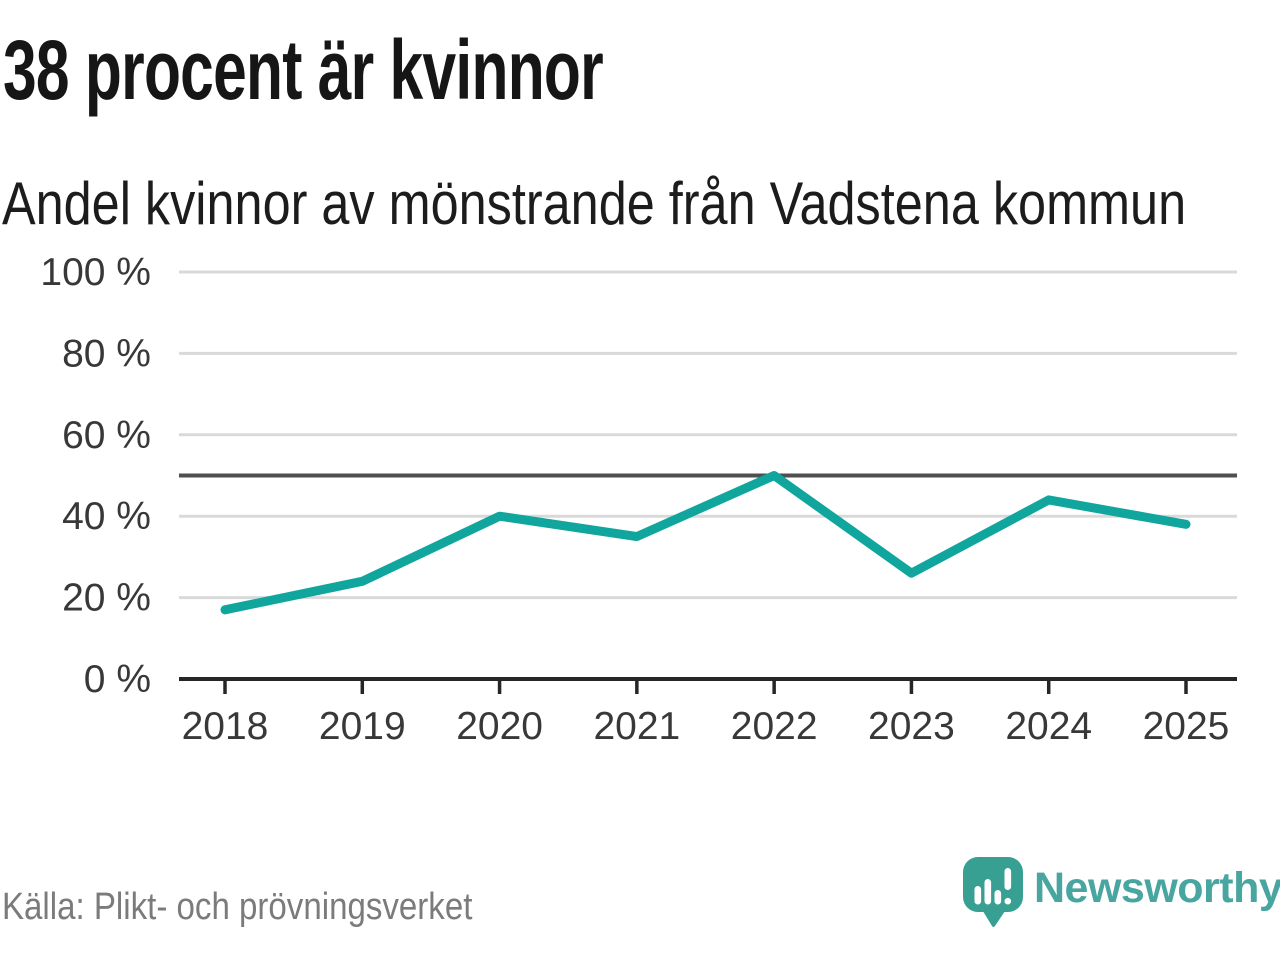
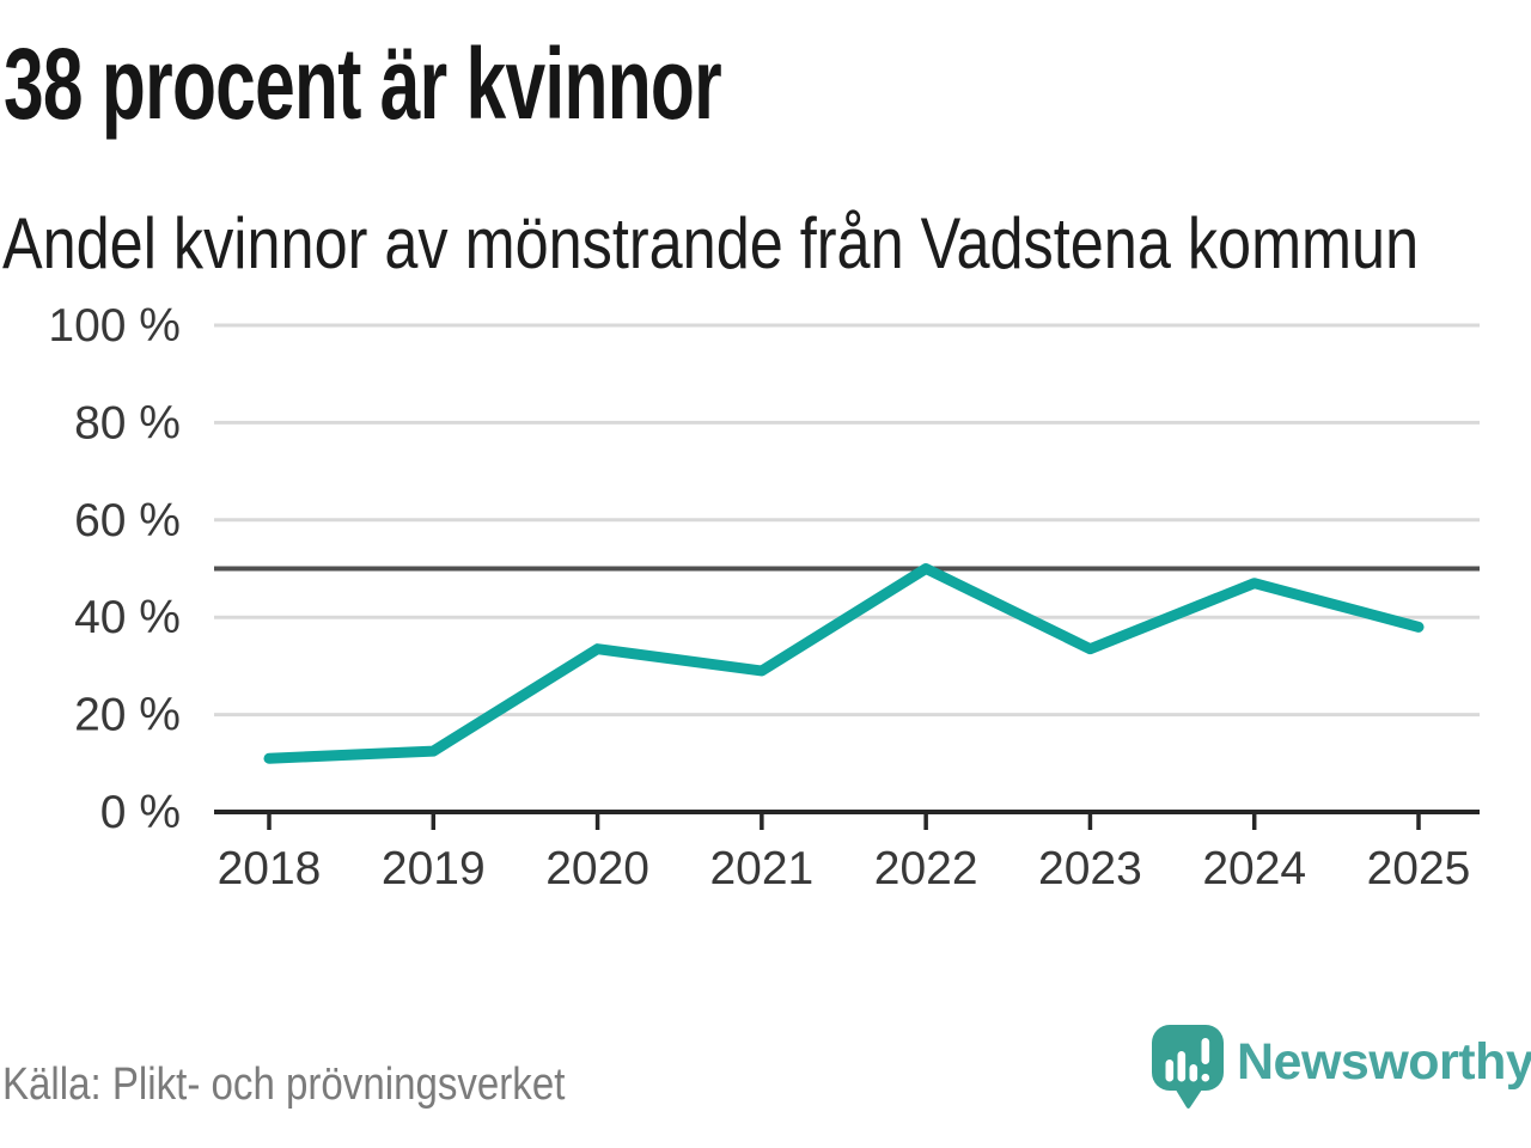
2018: 17% -> 11%
2019: 24% -> 12%
2020: 40% -> 34%
2021: 35% -> 29%
2023: 26% -> 34%
2024: 44% -> 47%
